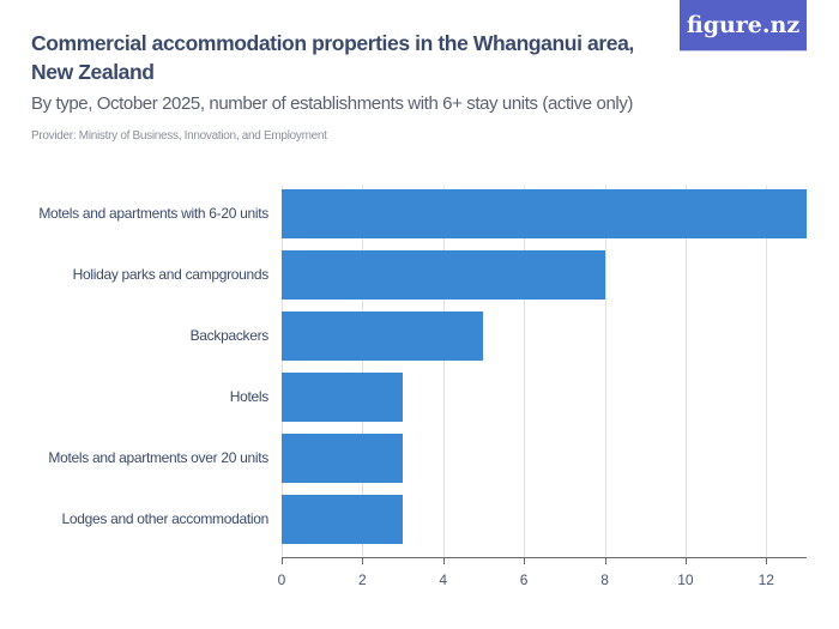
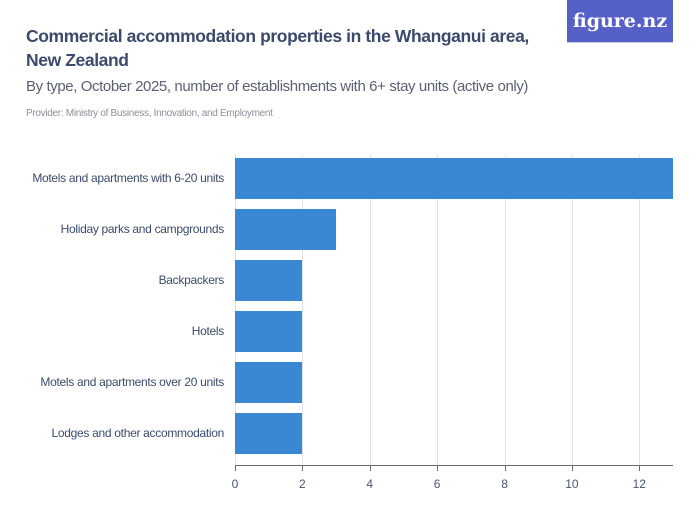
Holiday parks and campgrounds: 8 -> 3
Backpackers: 5 -> 2
Hotels: 3 -> 2
Motels and apartments over 20 units: 3 -> 2
Lodges and other accommodation: 3 -> 2
